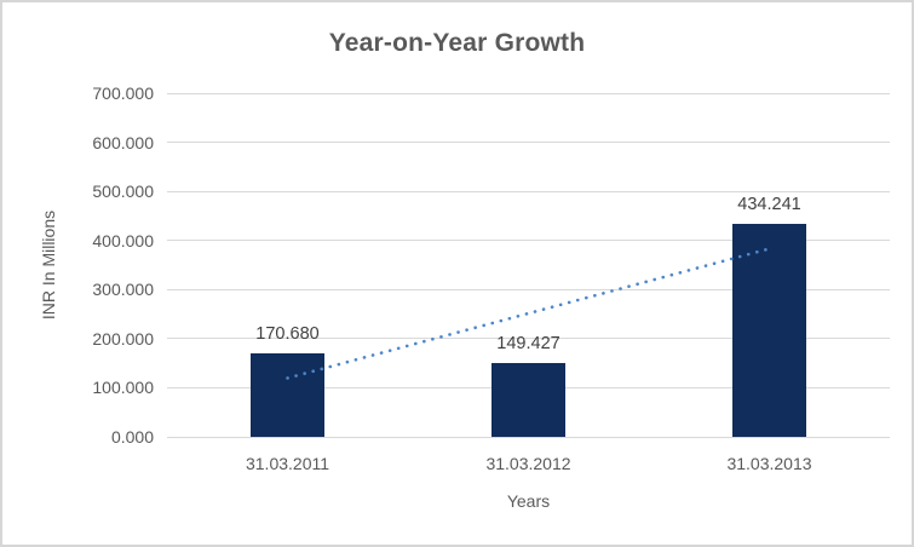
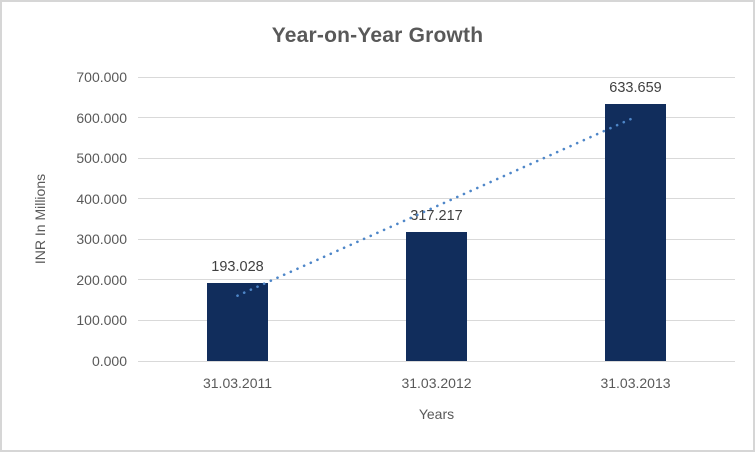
31.03.2011: 170.680 -> 193.028
31.03.2012: 149.427 -> 317.217
31.03.2013: 434.241 -> 633.659
